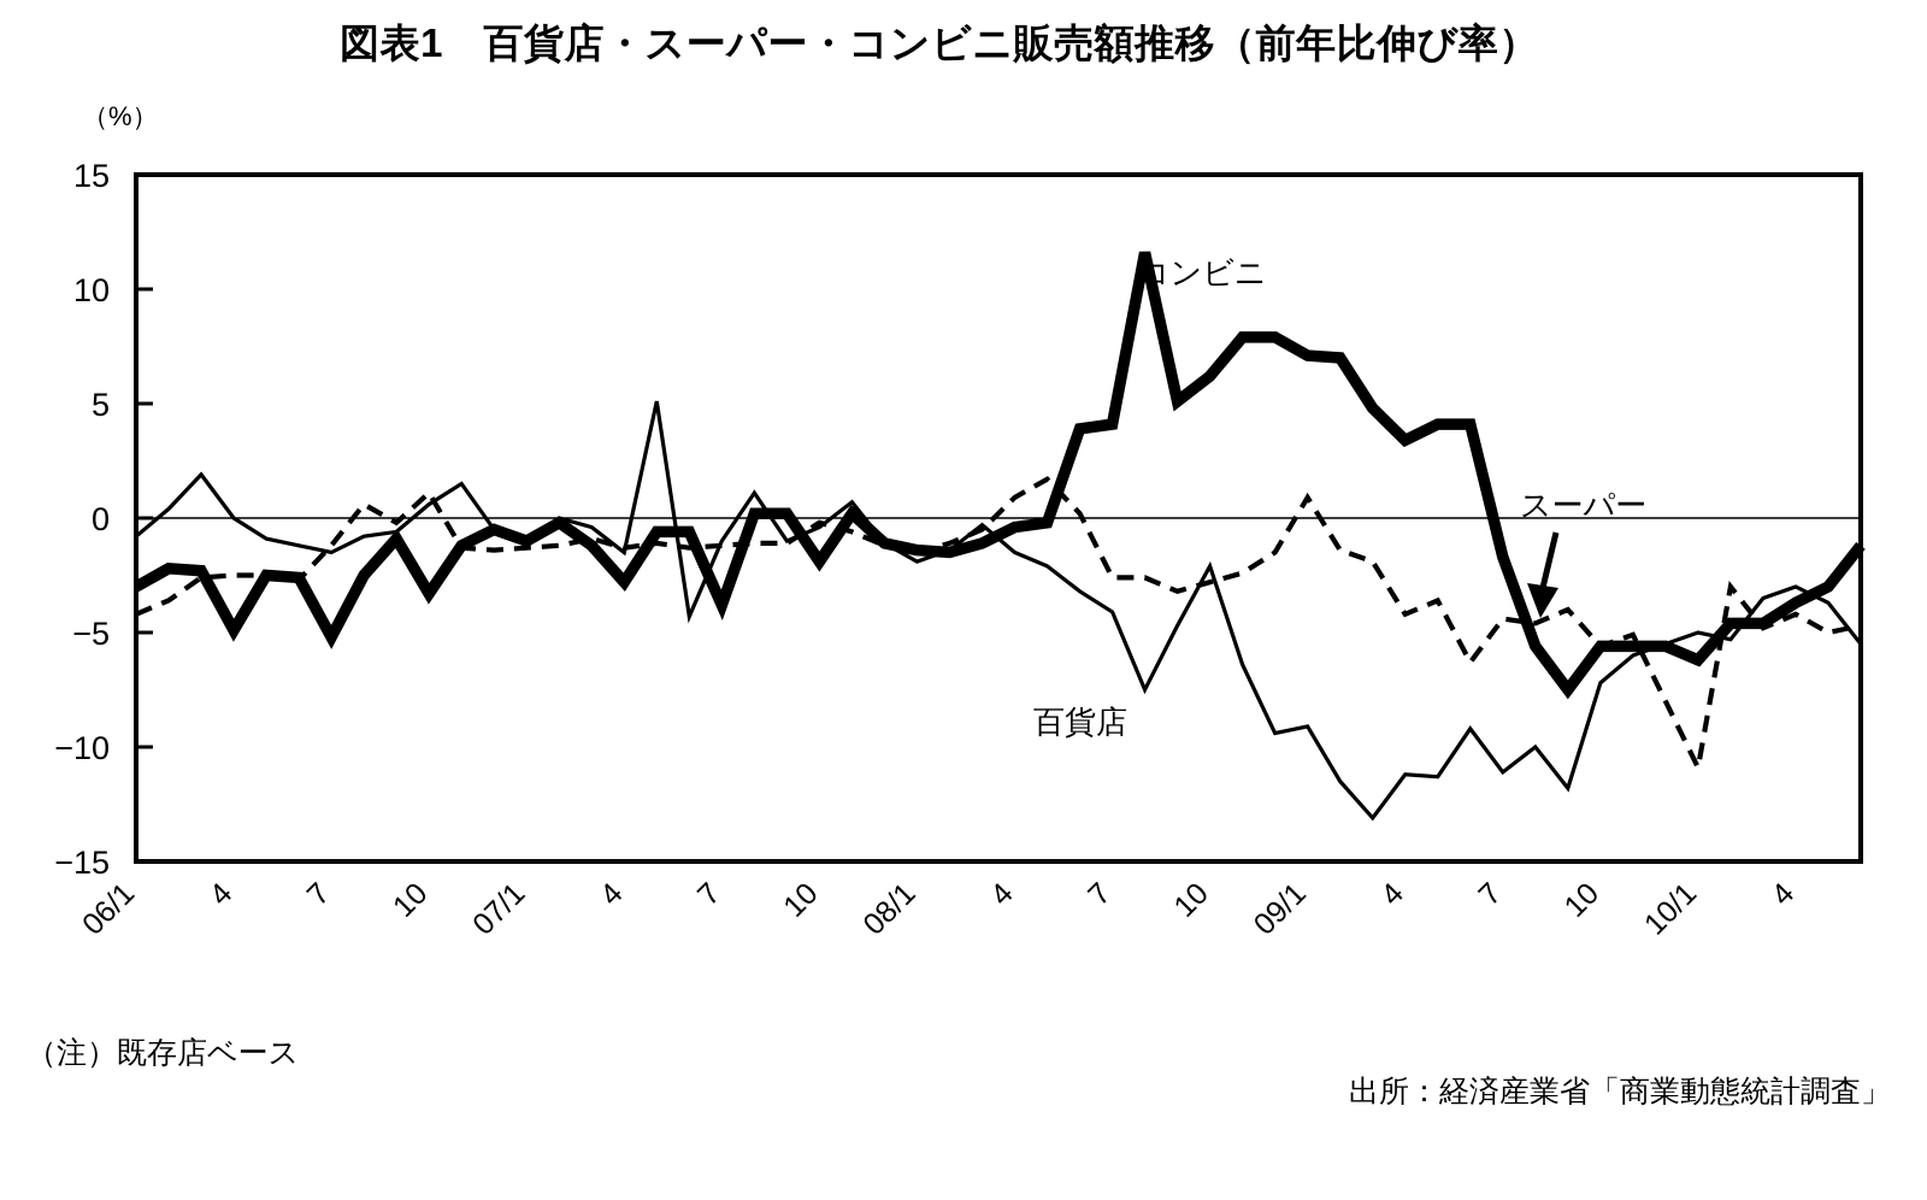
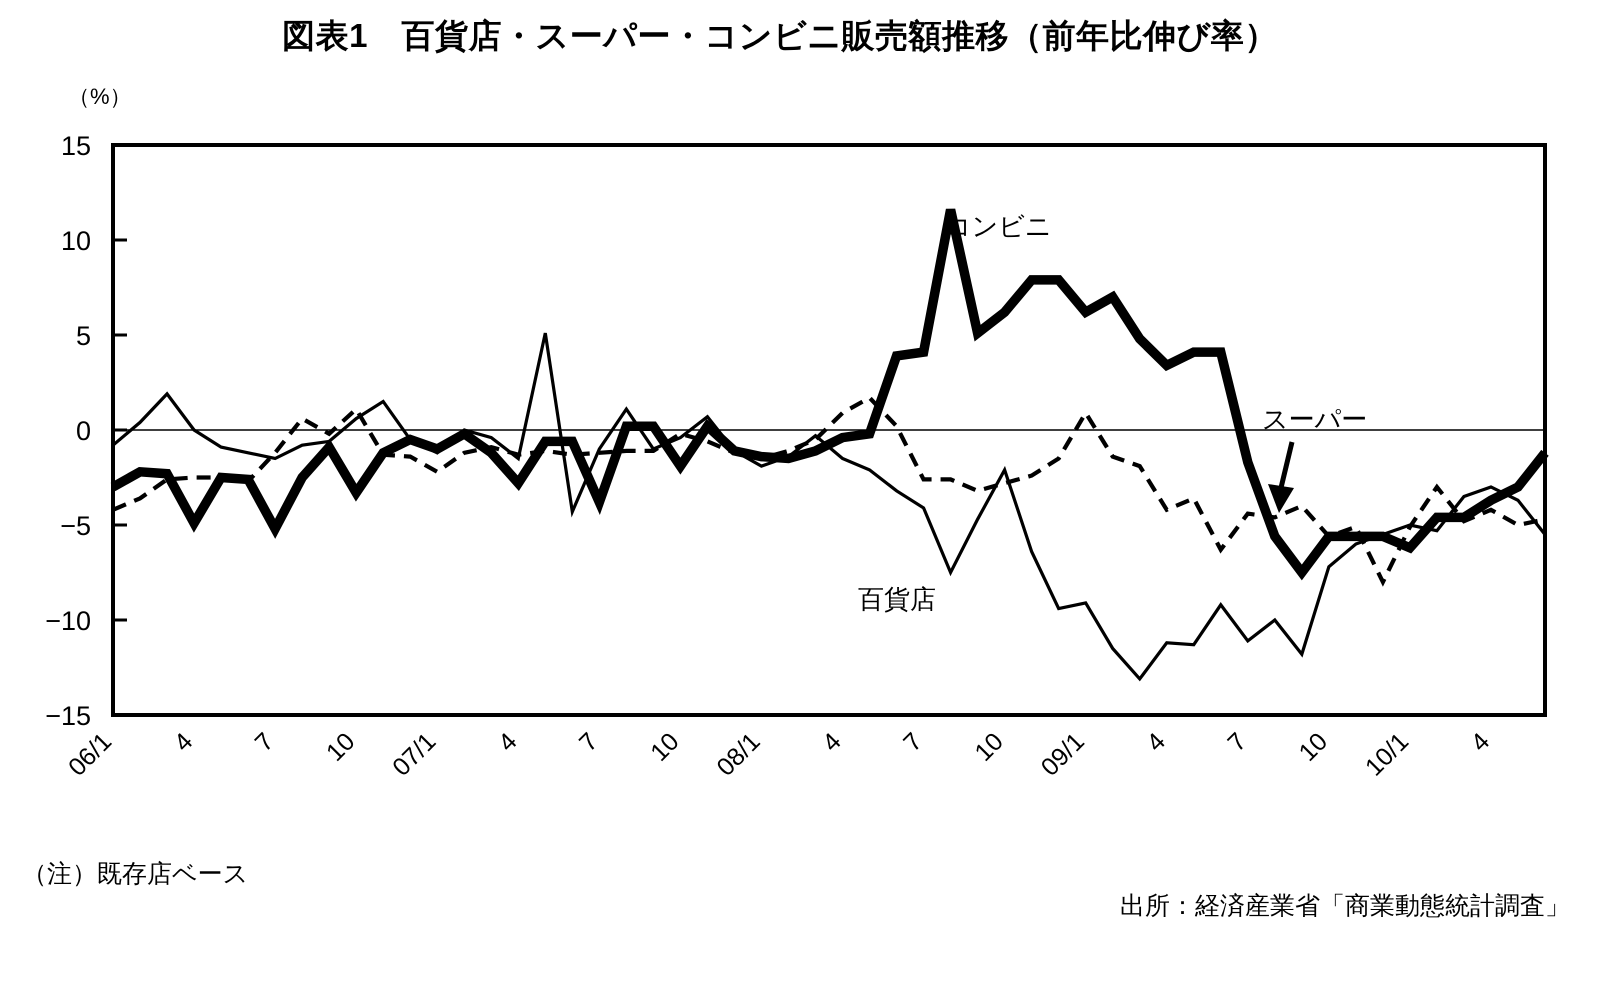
スーパー/07/1: -1.3 -> -2.2
コンビニ/09/1: 7.1 -> 6.2
スーパー/10/1: -10.9 -> -5.1
